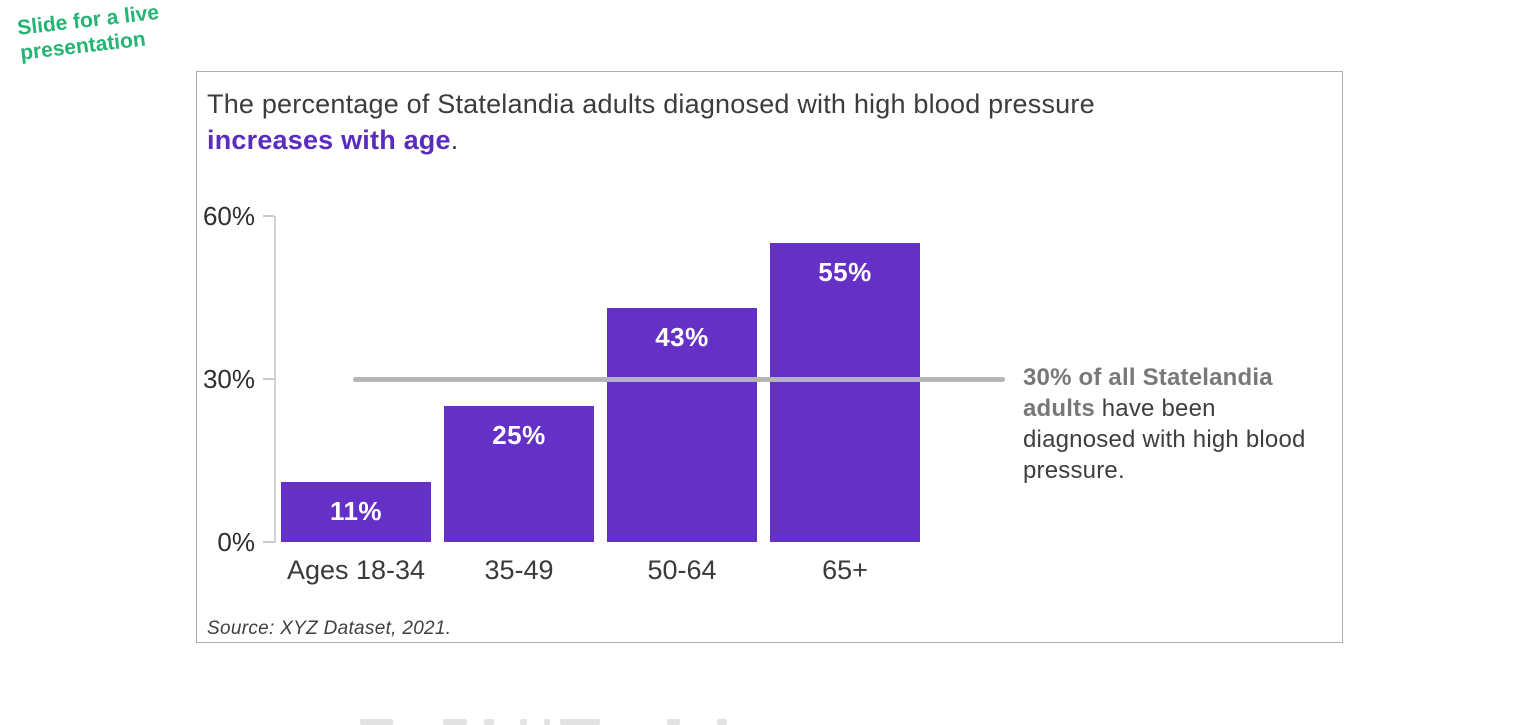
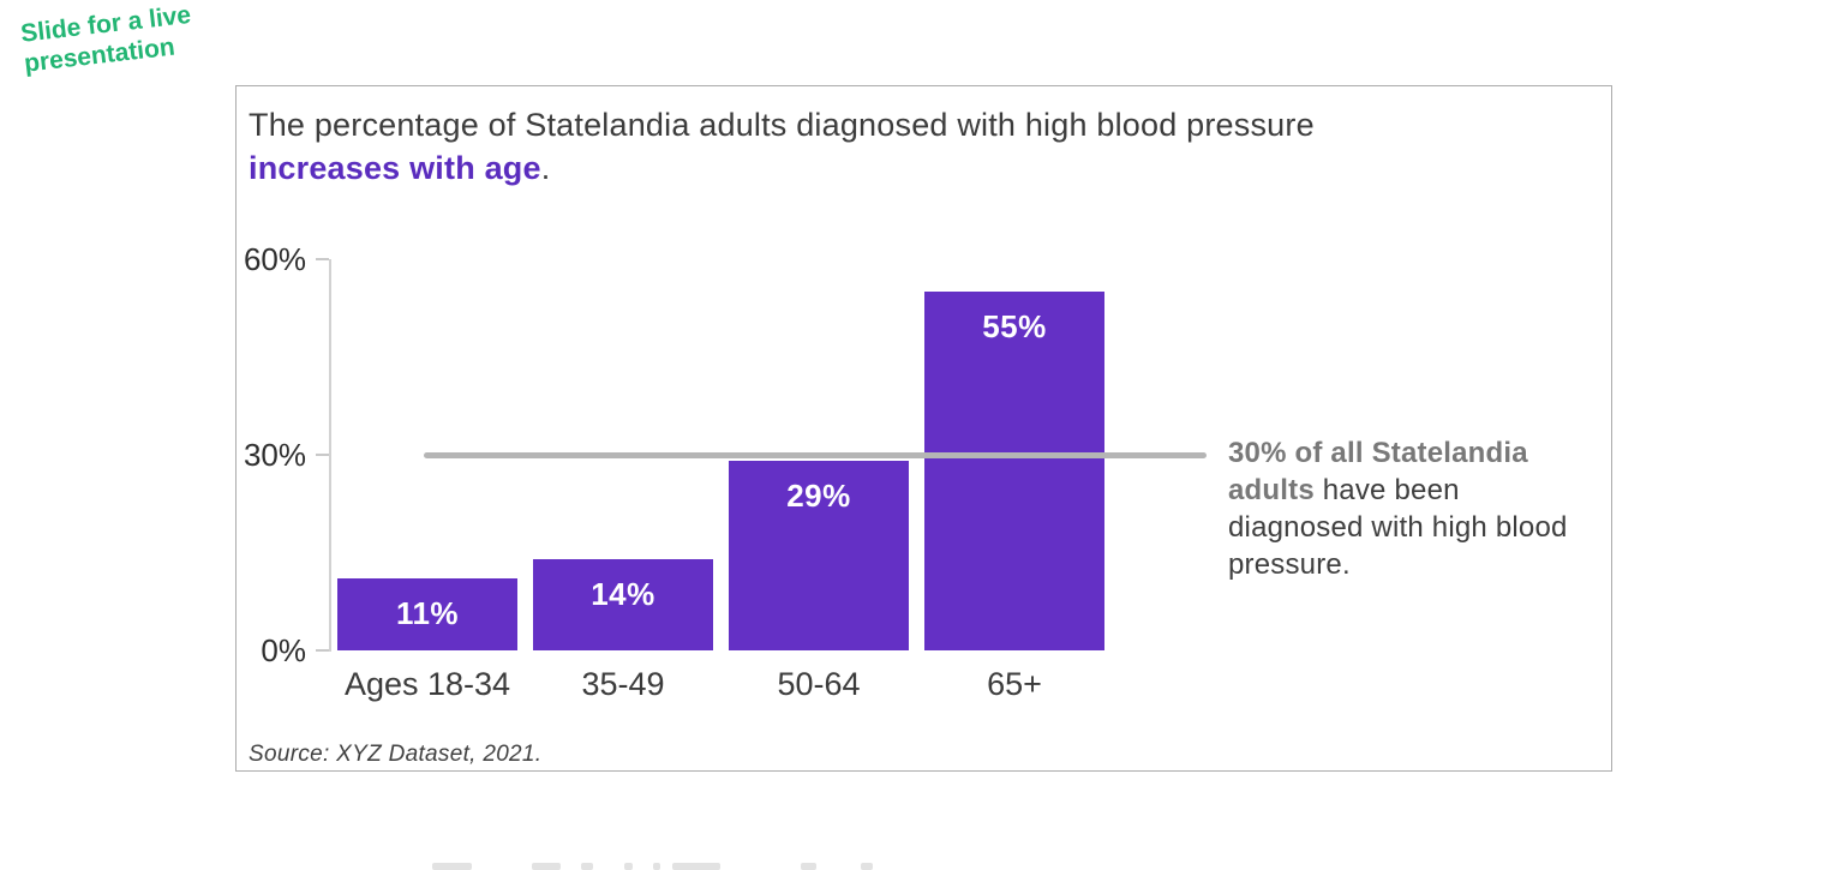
35-49: 25% -> 14%
50-64: 43% -> 29%
